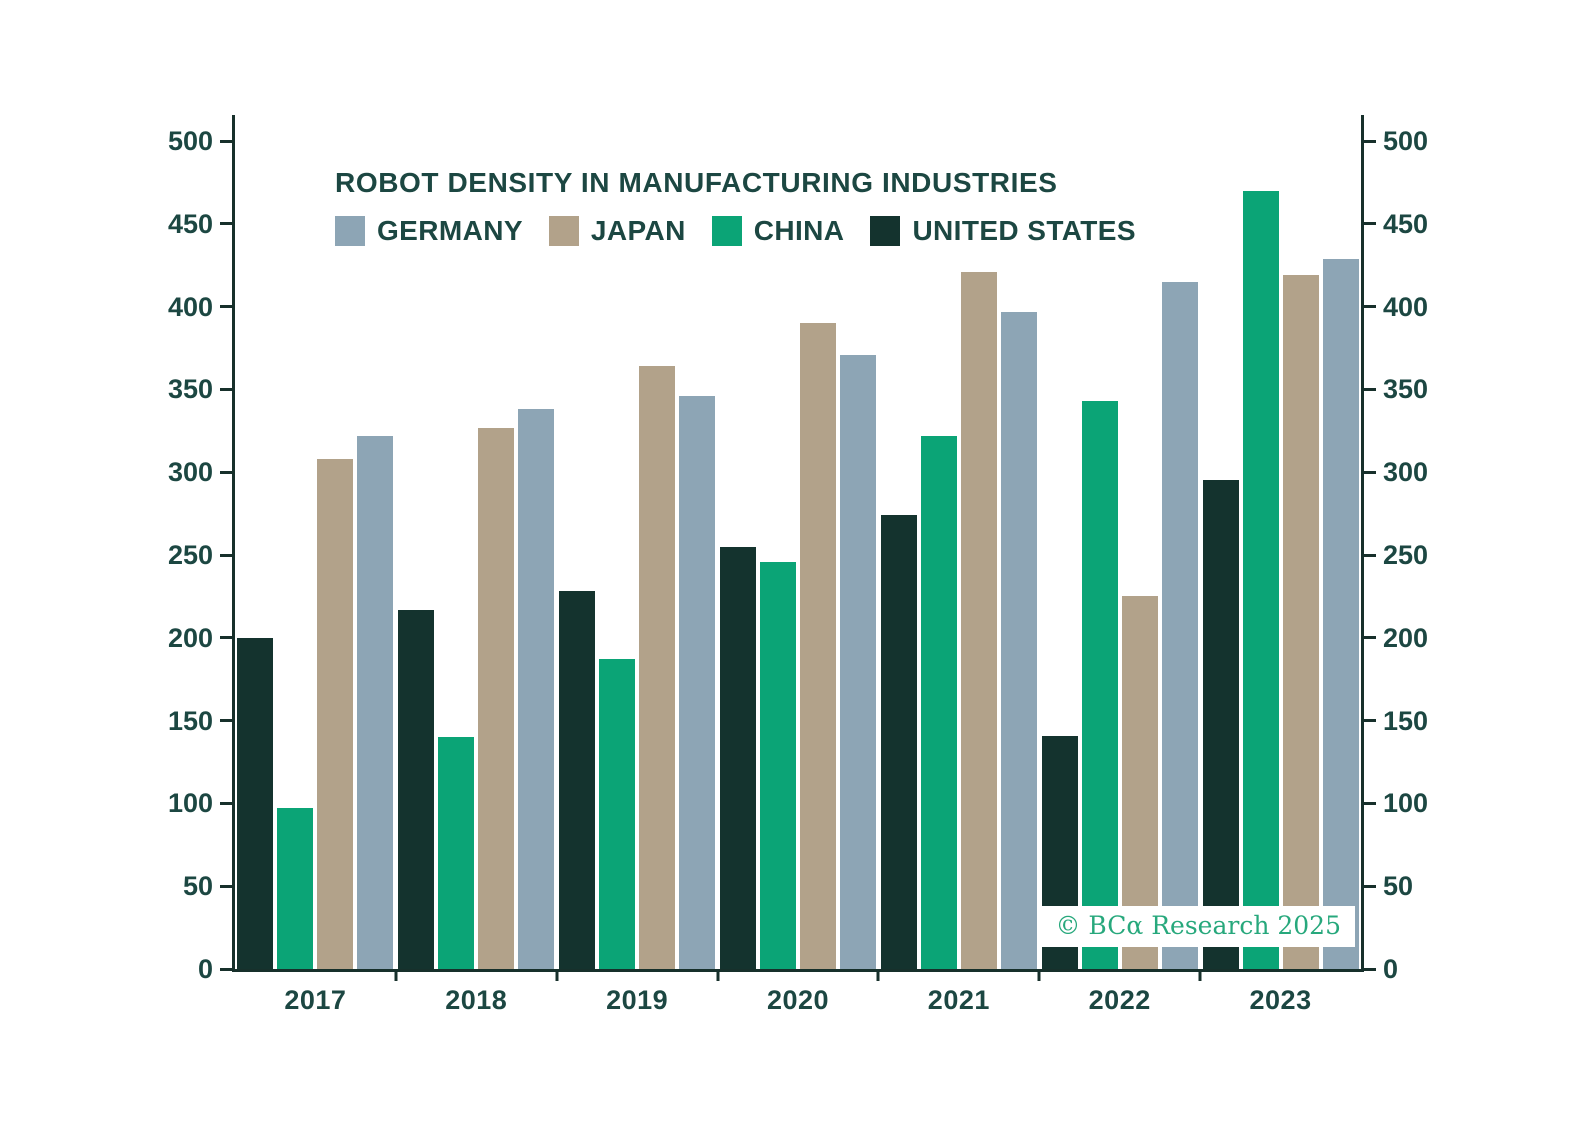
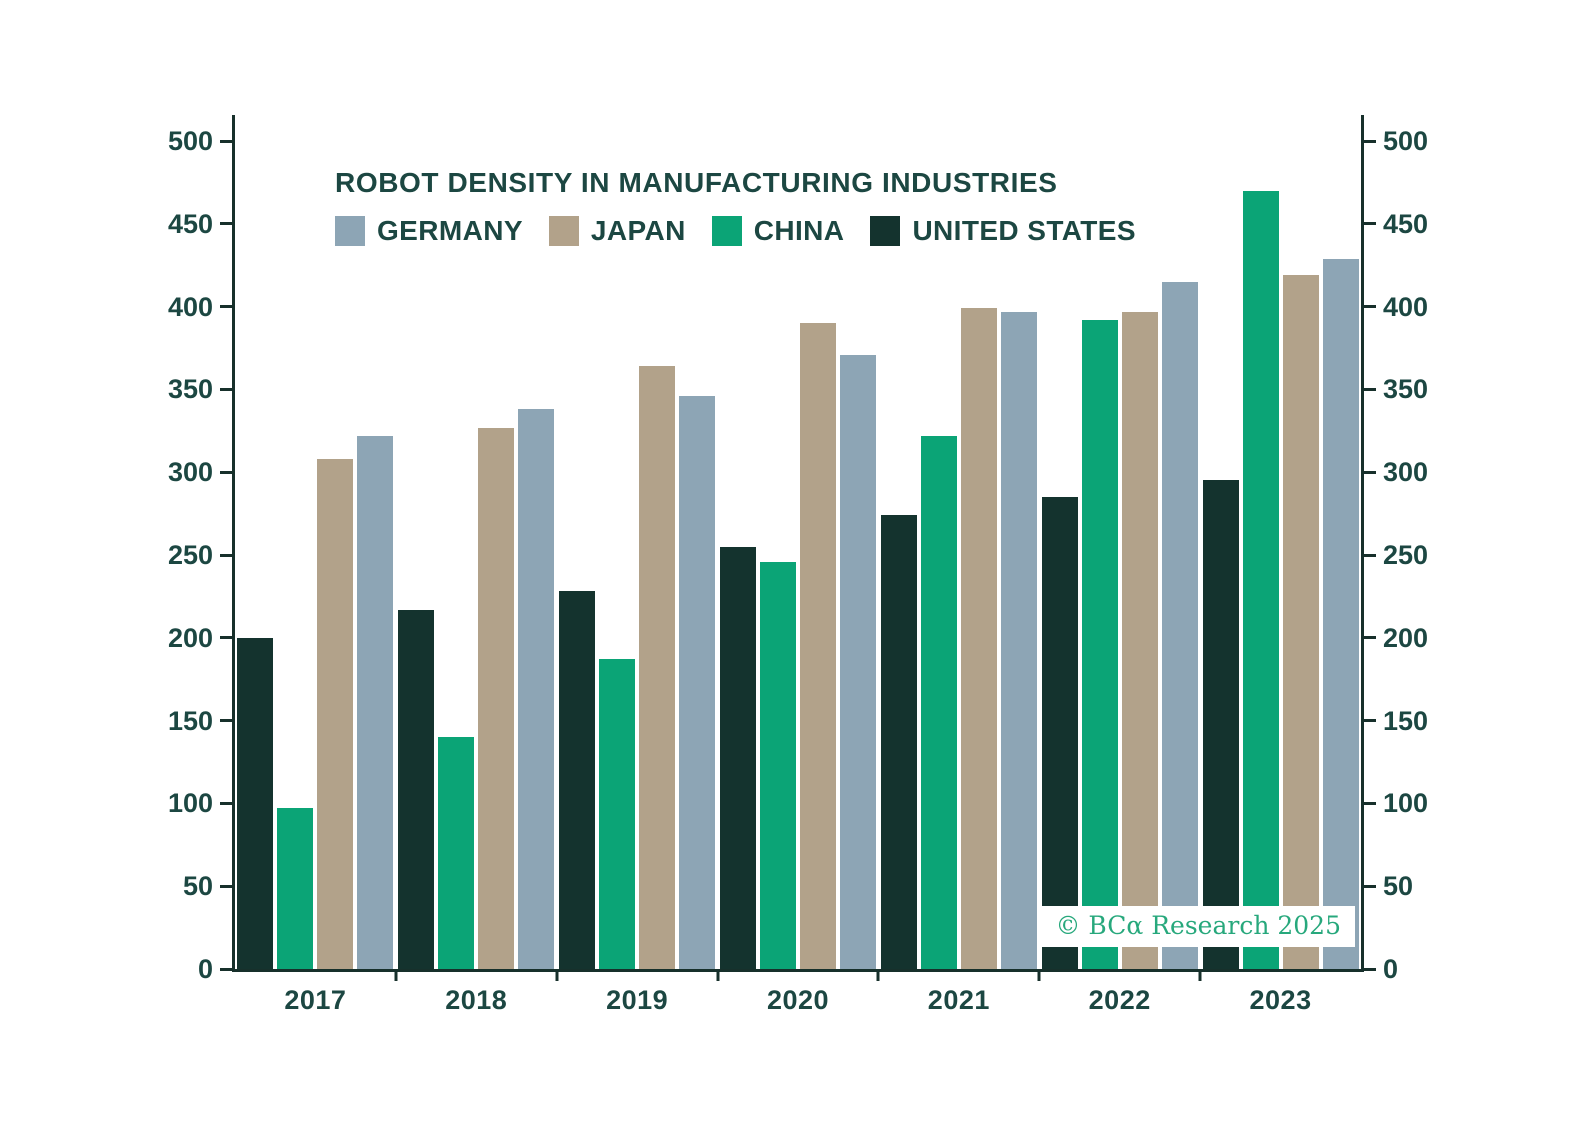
JAPAN/2021: 421 -> 399
JAPAN/2022: 225 -> 397
CHINA/2022: 343 -> 392
UNITED STATES/2022: 141 -> 285
